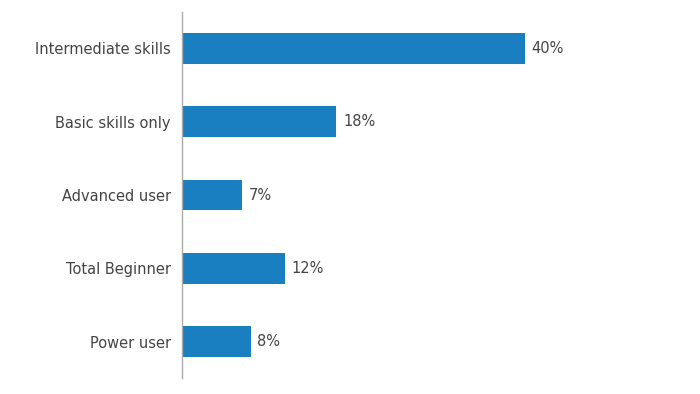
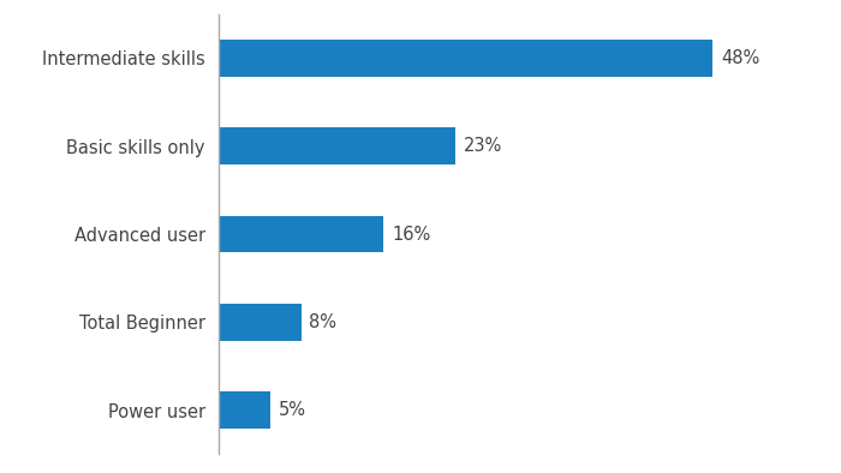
Intermediate skills: 40% -> 48%
Basic skills only: 18% -> 23%
Advanced user: 7% -> 16%
Total Beginner: 12% -> 8%
Power user: 8% -> 5%
